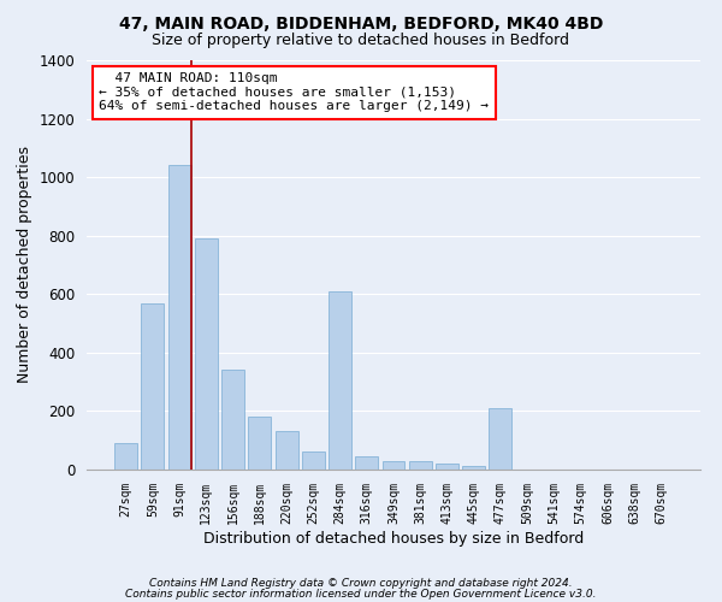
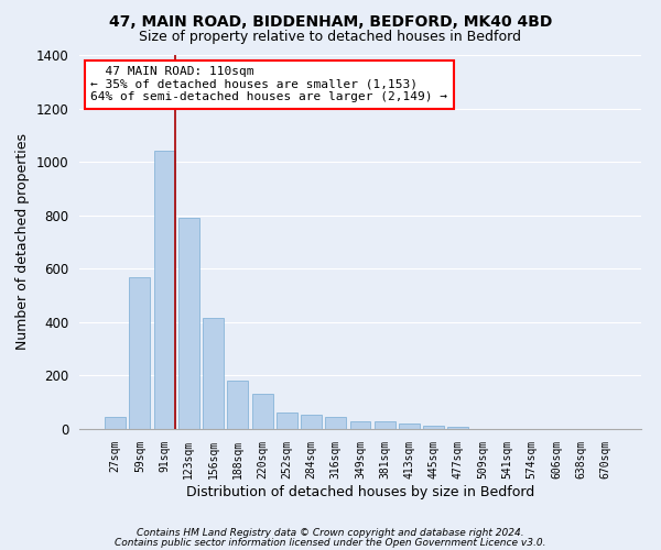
27sqm: 90 -> 45
156sqm: 340 -> 415
284sqm: 610 -> 55
477sqm: 210 -> 10
